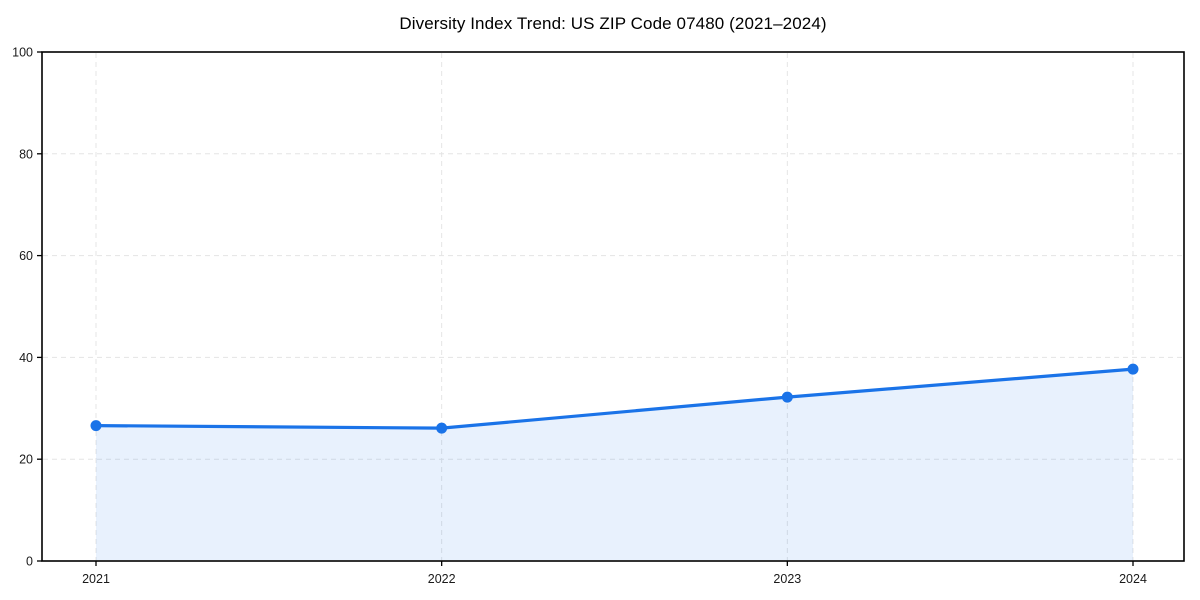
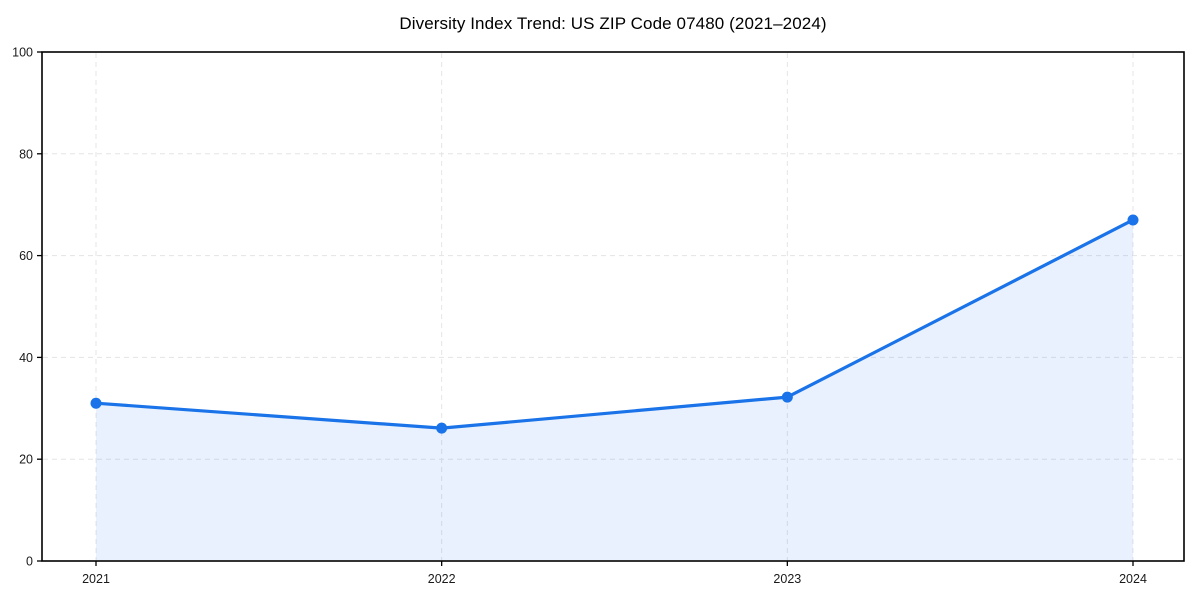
2021: 27 -> 31
2024: 38 -> 67
